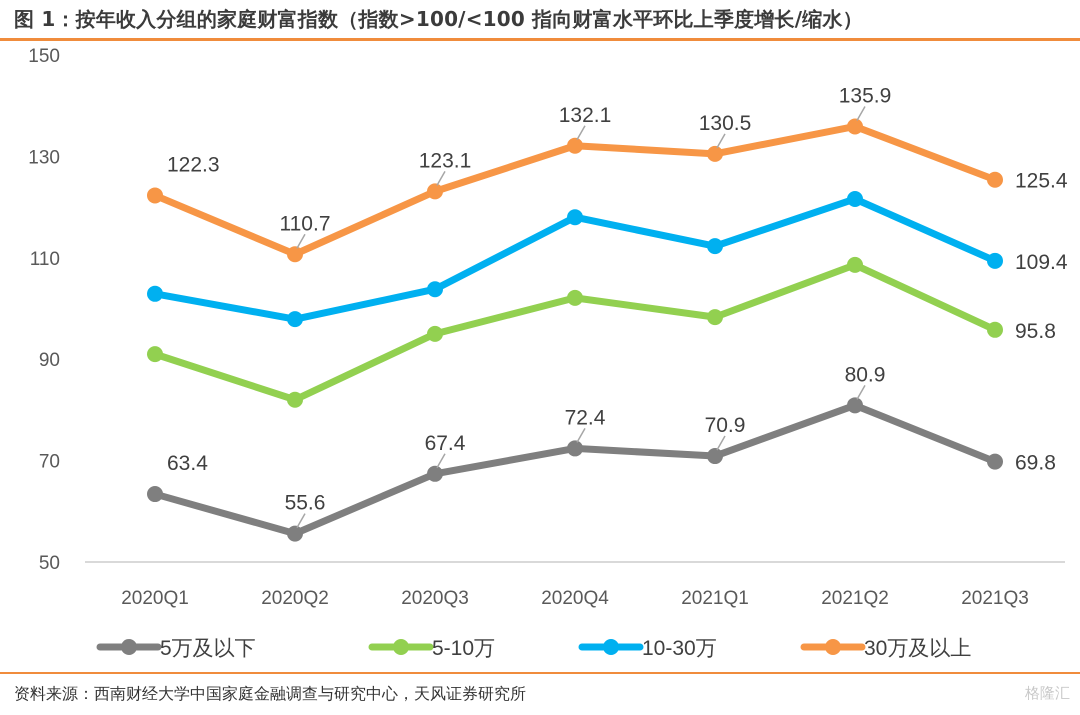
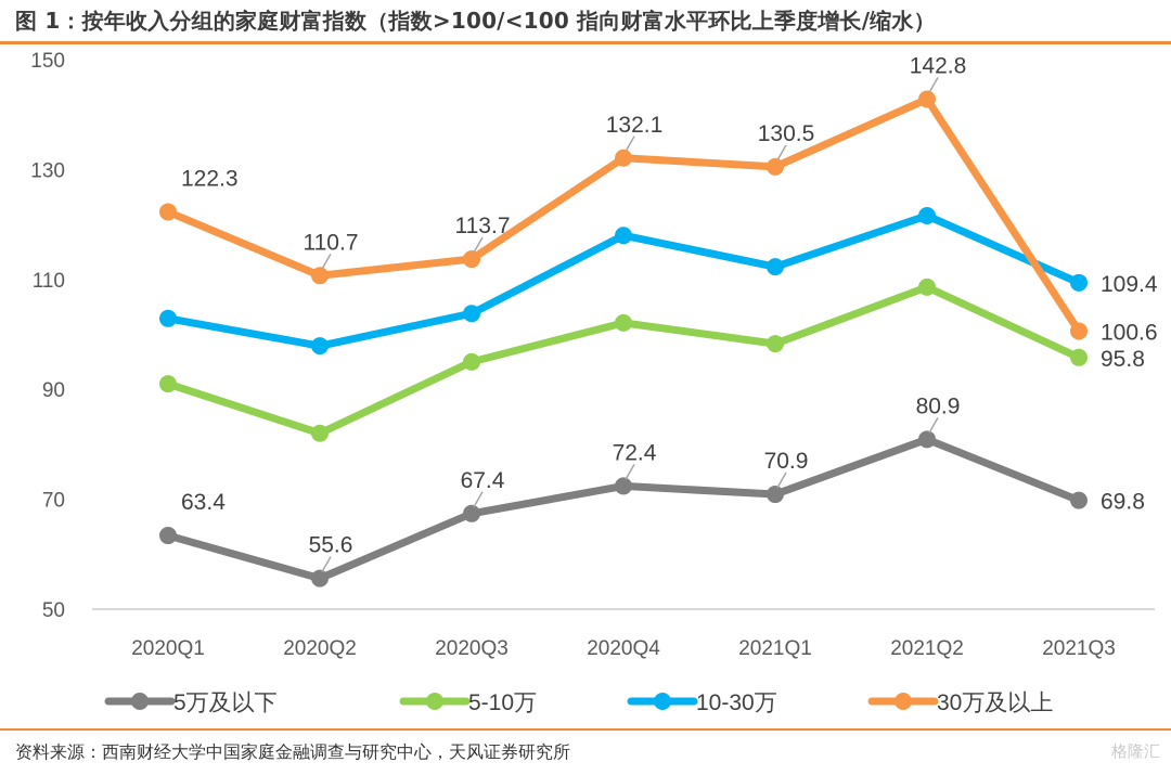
30万及以上/2020Q3: 123.1 -> 113.7
30万及以上/2021Q2: 135.9 -> 142.8
30万及以上/2021Q3: 125.4 -> 100.6
